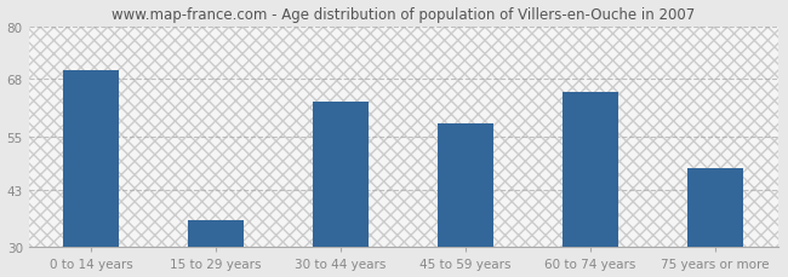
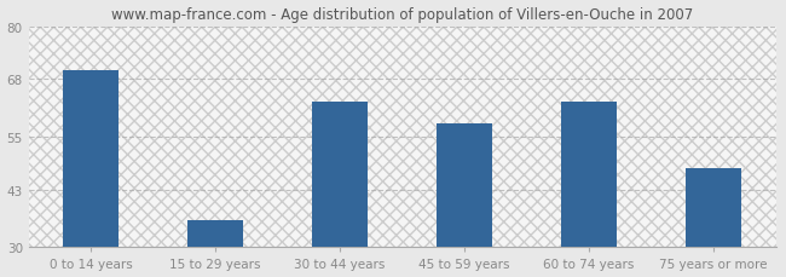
60 to 74 years: 65 -> 63
